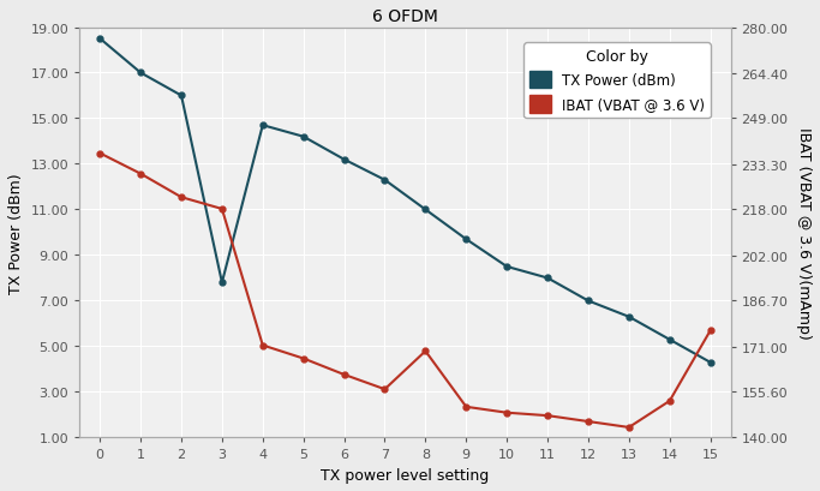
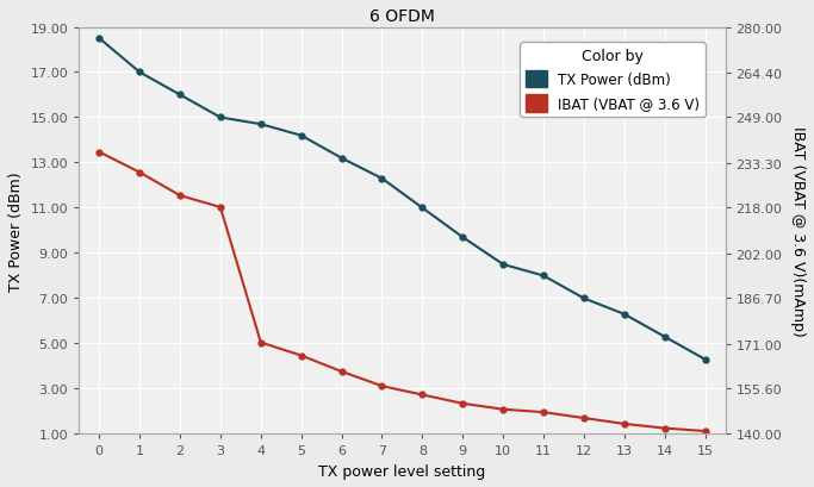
TX Power (dBm)/3: 7.8 -> 15.0
IBAT (VBAT @ 3.6 V)/8: 169.5 -> 153.5
IBAT (VBAT @ 3.6 V)/14: 152.5 -> 142.0
IBAT (VBAT @ 3.6 V)/15: 176.5 -> 141.0
